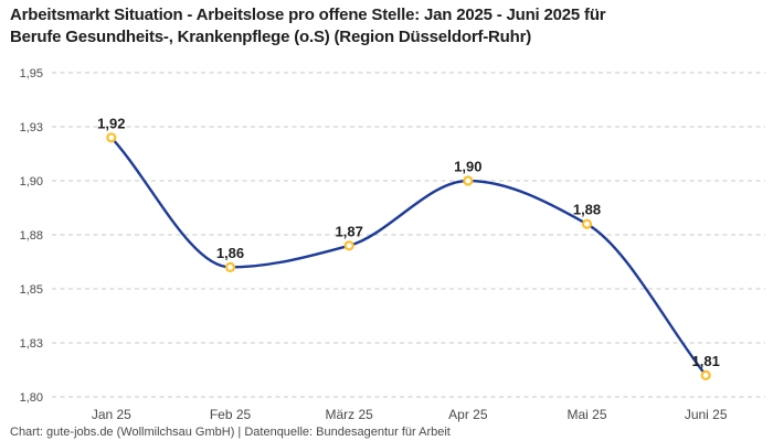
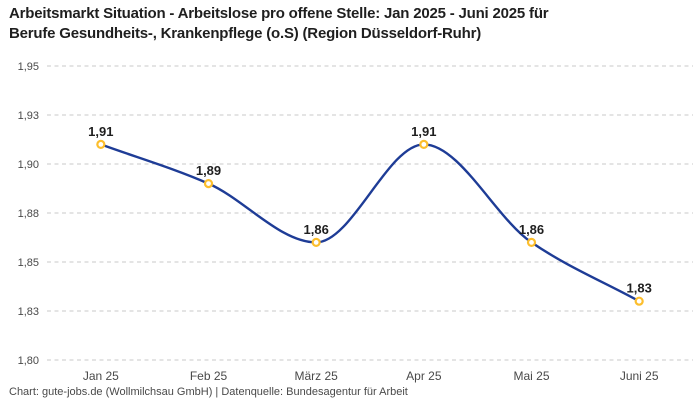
Jan 25: 1,92 -> 1,91
Feb 25: 1,86 -> 1,89
März 25: 1,87 -> 1,86
Apr 25: 1,90 -> 1,91
Mai 25: 1,88 -> 1,86
Juni 25: 1,81 -> 1,83
